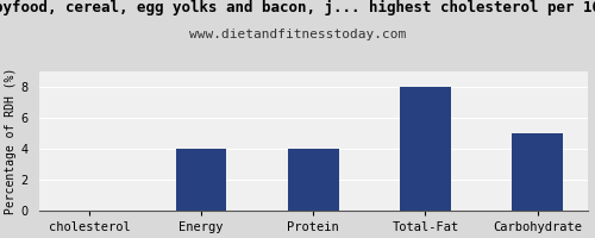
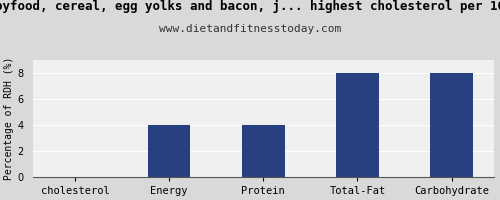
Carbohydrate: 5 -> 8
